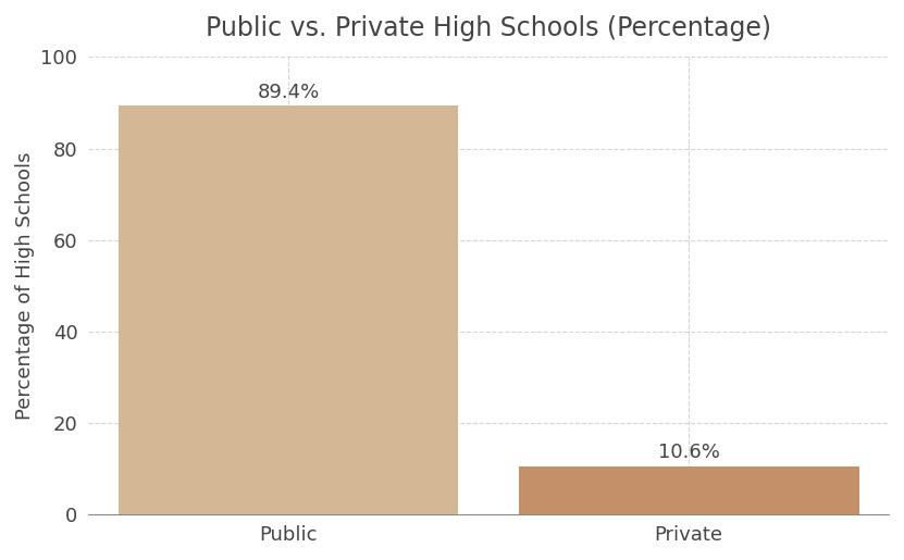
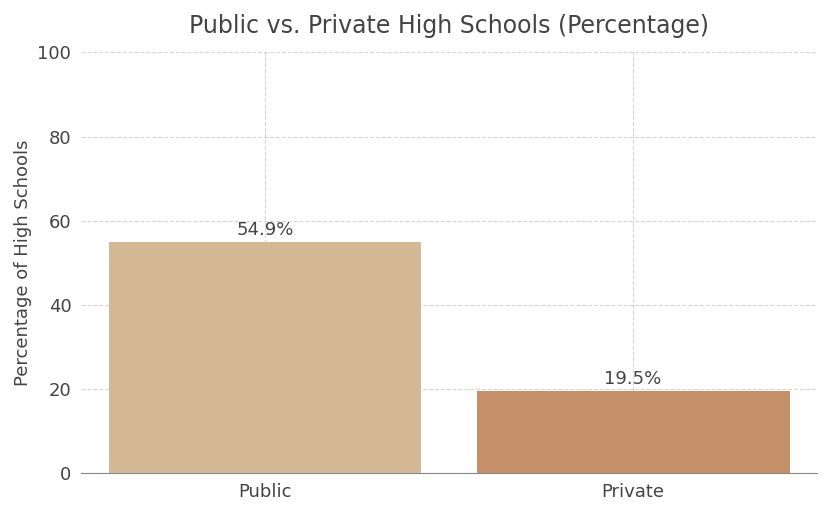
Public: 89.4% -> 54.9%
Private: 10.6% -> 19.5%
